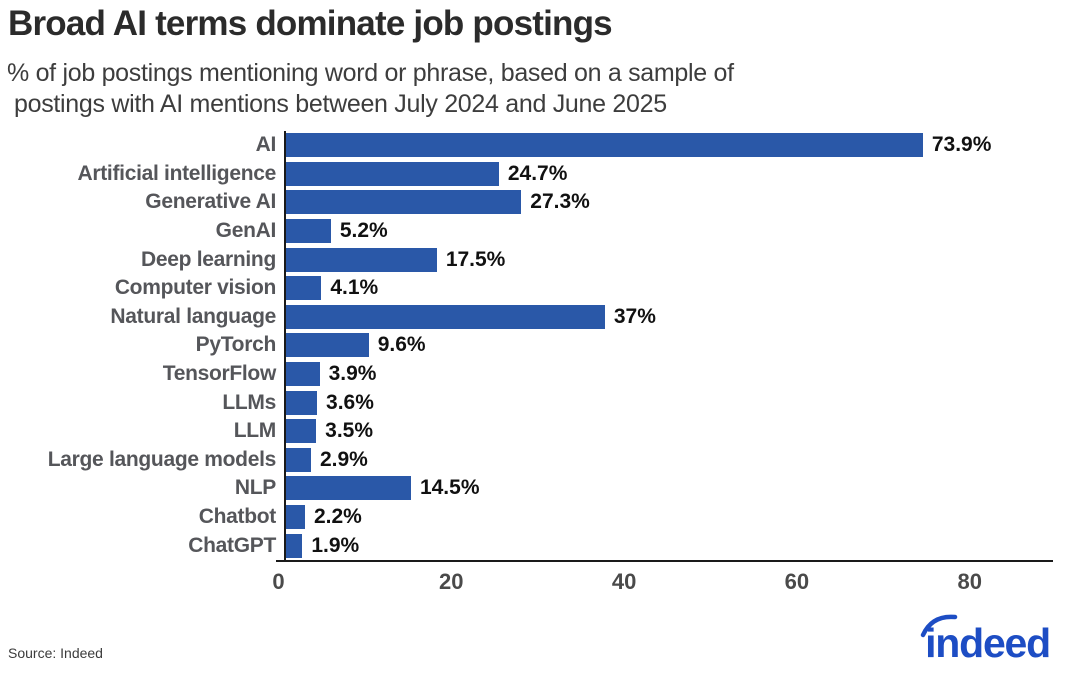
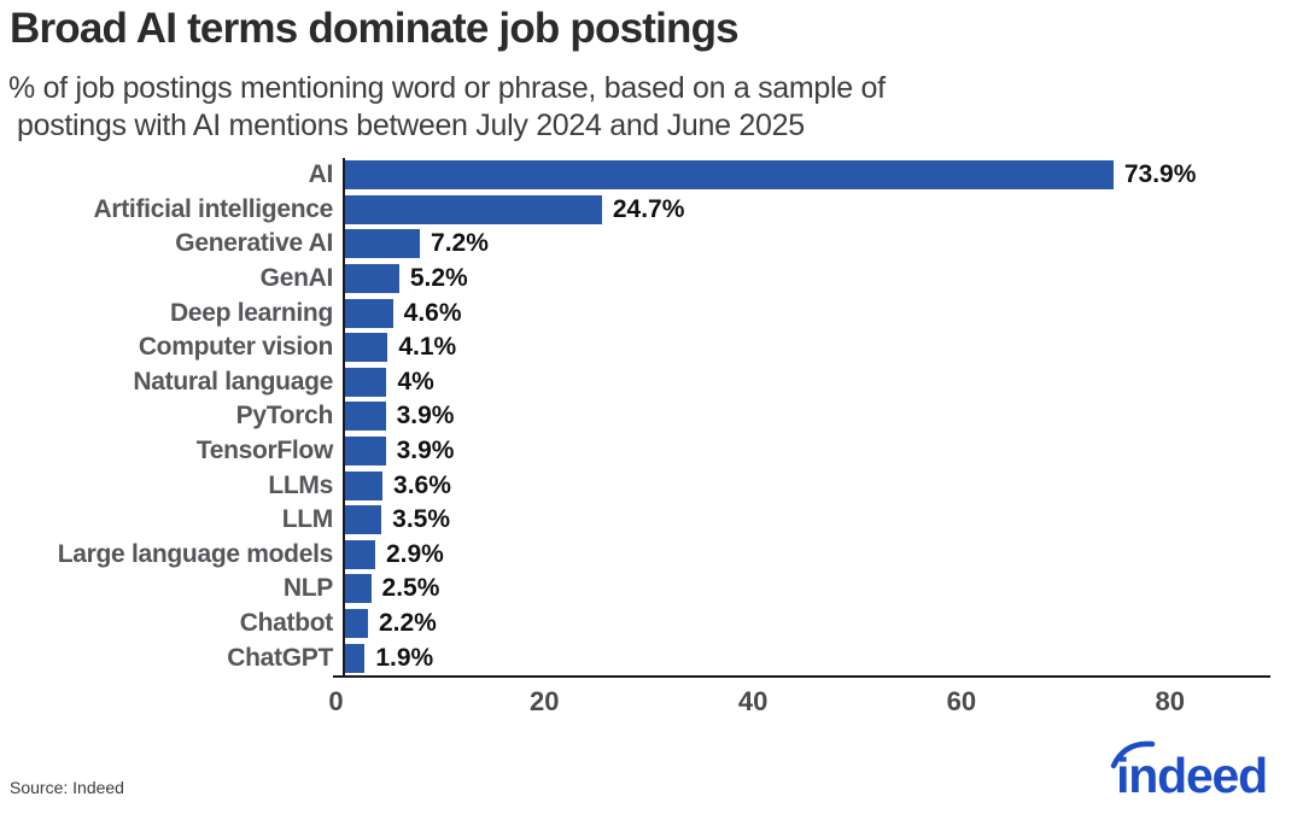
Generative AI: 27.3% -> 7.2%
Deep learning: 17.5% -> 4.6%
Natural language: 37% -> 4%
PyTorch: 9.6% -> 3.9%
NLP: 14.5% -> 2.5%
